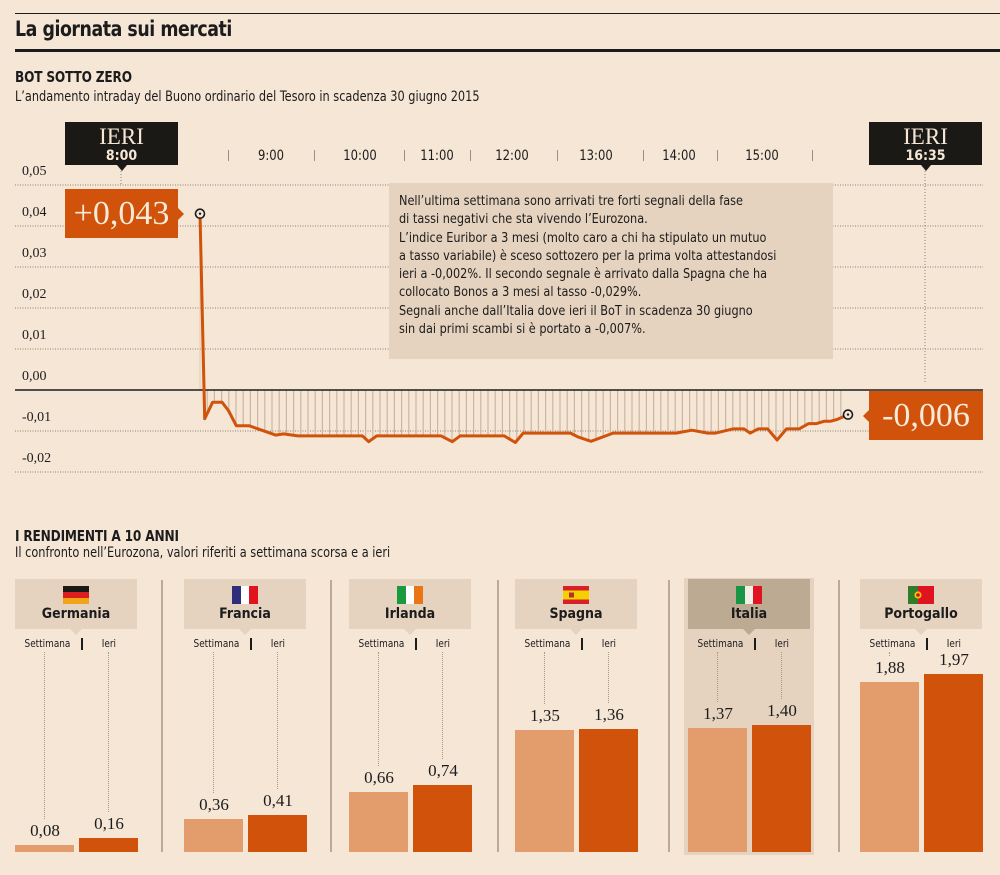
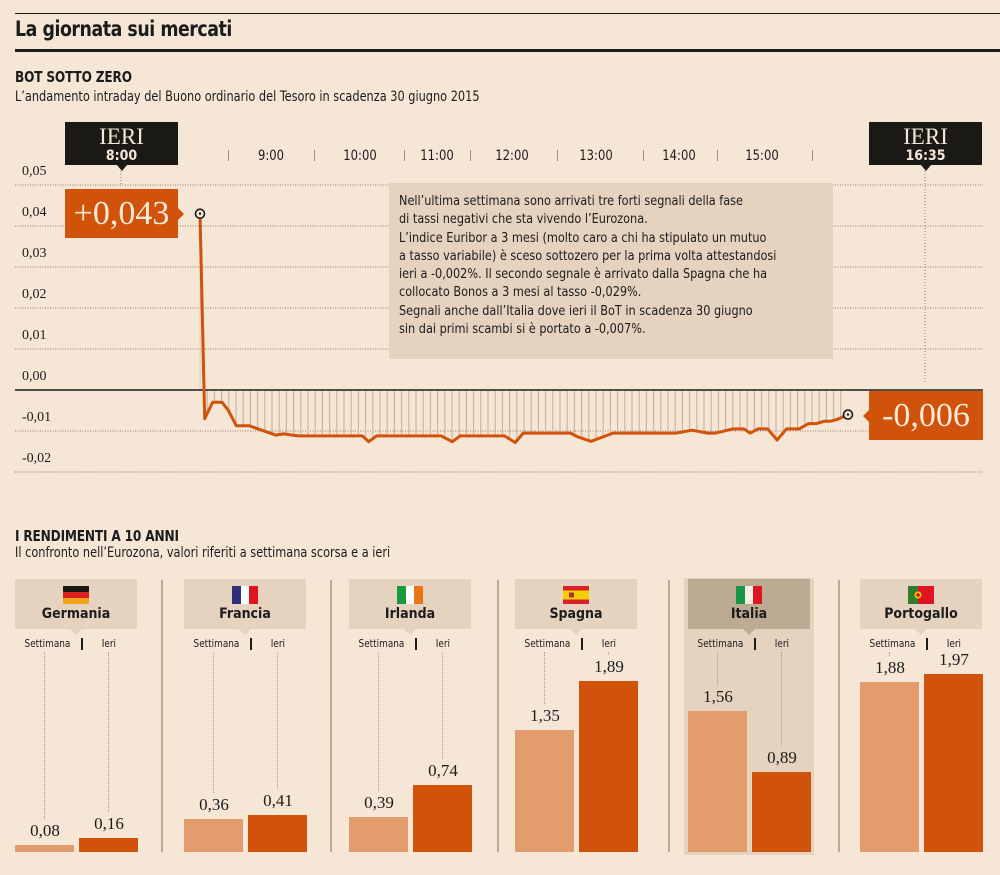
I RENDIMENTI A 10 ANNI/Settimana/Irlanda: 0,66 -> 0,39
I RENDIMENTI A 10 ANNI/Ieri/Spagna: 1,36 -> 1,89
I RENDIMENTI A 10 ANNI/Settimana/Italia: 1,37 -> 1,56
I RENDIMENTI A 10 ANNI/Ieri/Italia: 1,40 -> 0,89
